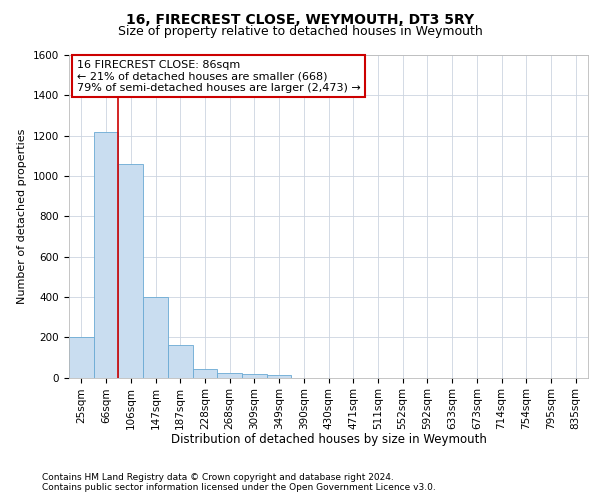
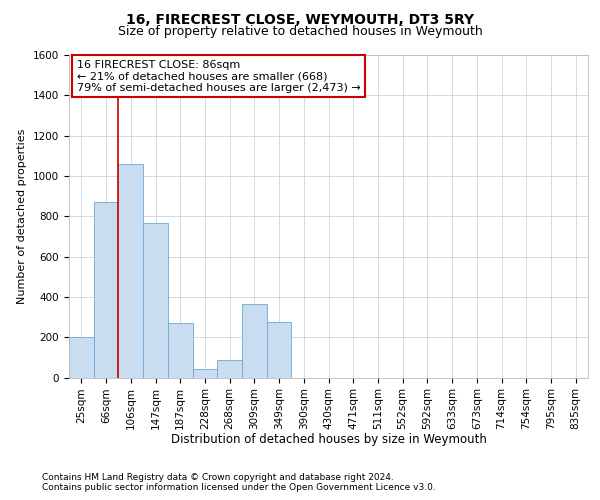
66sqm: 1220 -> 870
147sqm: 400 -> 765
187sqm: 160 -> 270
268sqm: 20 -> 85
309sqm: 15 -> 365
349sqm: 10 -> 275
